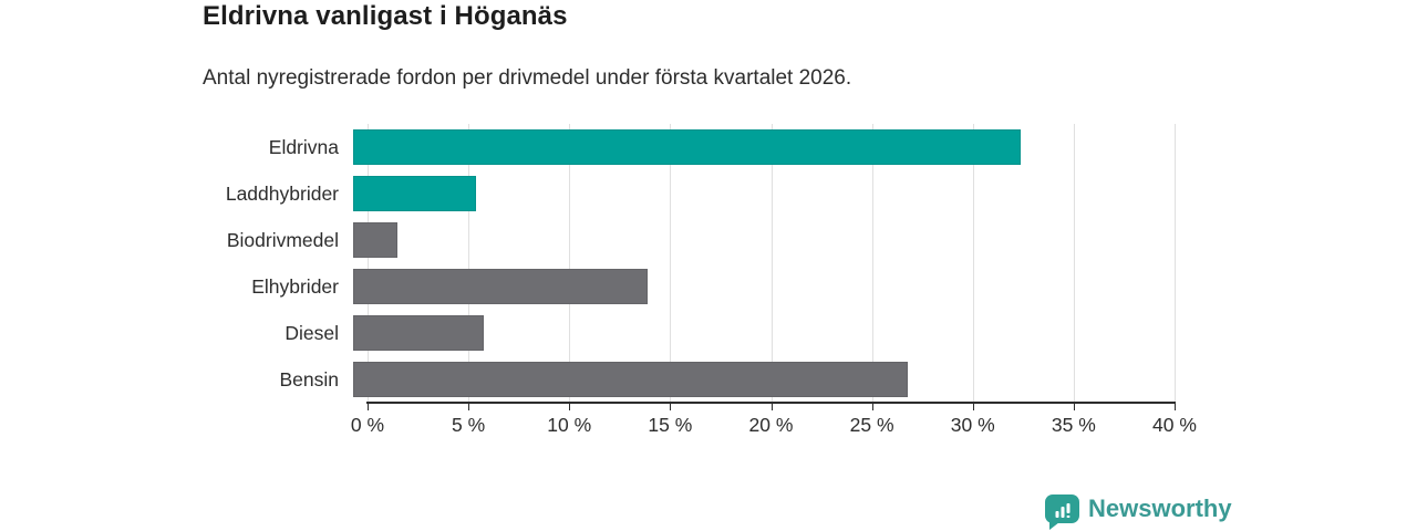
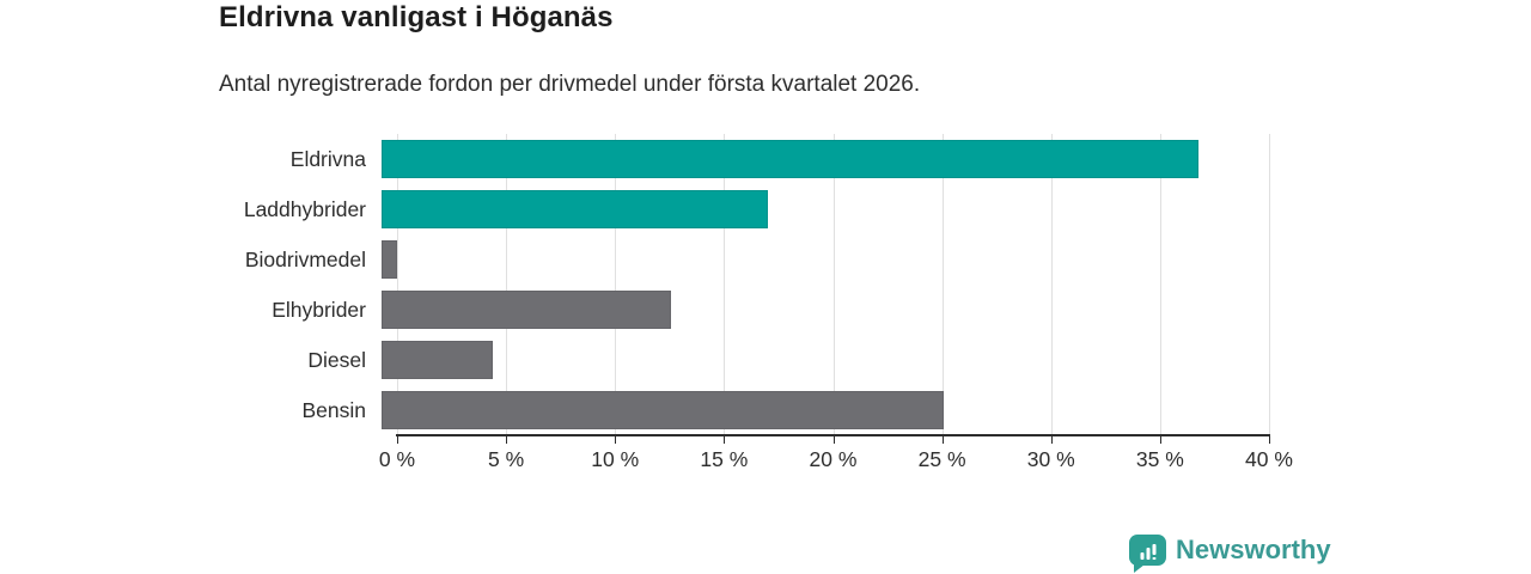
Eldrivna: 33.1% -> 37.5%
Laddhybrider: 6.1% -> 17.7%
Biodrivmedel: 2.2% -> 0.7%
Elhybrider: 14.6% -> 13.3%
Diesel: 6.5% -> 5.1%
Bensin: 27.5% -> 25.8%
